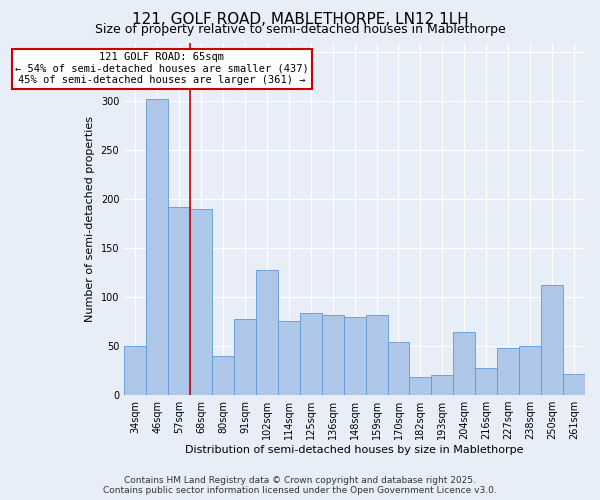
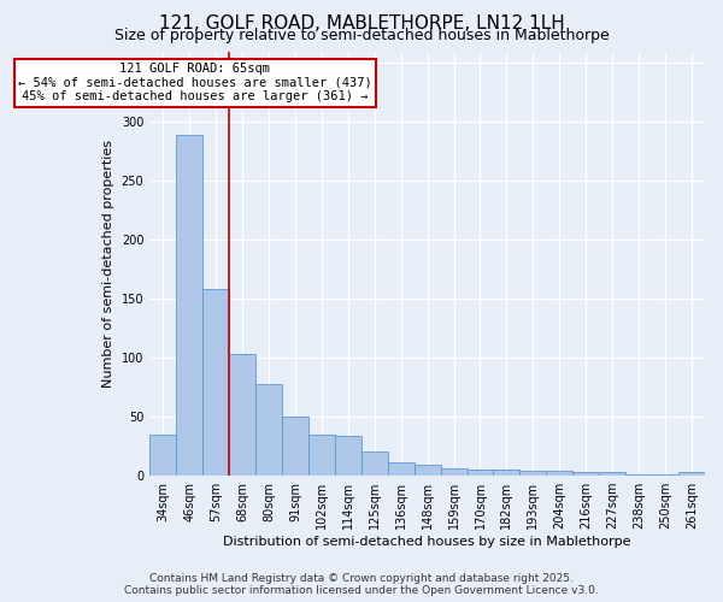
34sqm: 50 -> 35
46sqm: 302 -> 289
57sqm: 192 -> 158
68sqm: 190 -> 103
80sqm: 40 -> 78
91sqm: 78 -> 50
102sqm: 128 -> 35
114sqm: 76 -> 34
125sqm: 84 -> 21
136sqm: 82 -> 11
148sqm: 80 -> 9
159sqm: 82 -> 6
170sqm: 54 -> 5
182sqm: 18 -> 5
193sqm: 20 -> 4
204sqm: 64 -> 4
216sqm: 28 -> 3
227sqm: 48 -> 3
238sqm: 50 -> 1
250sqm: 112 -> 1
261sqm: 22 -> 3
